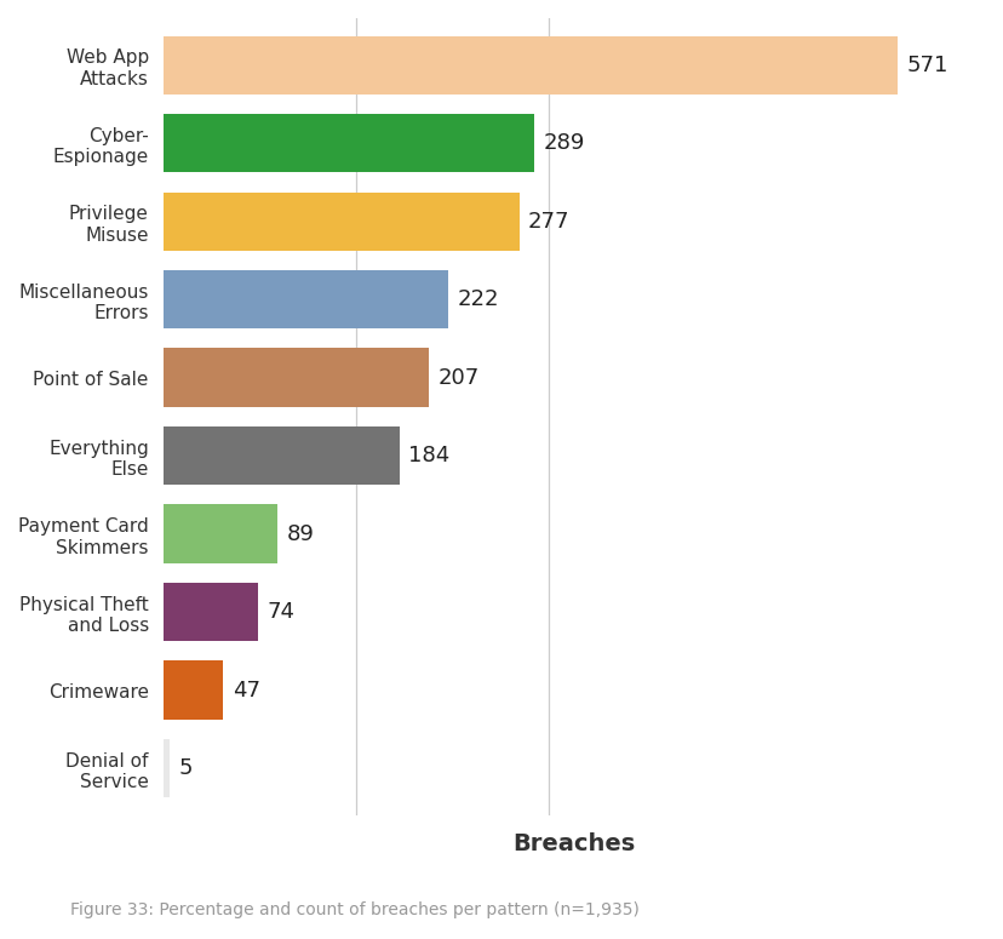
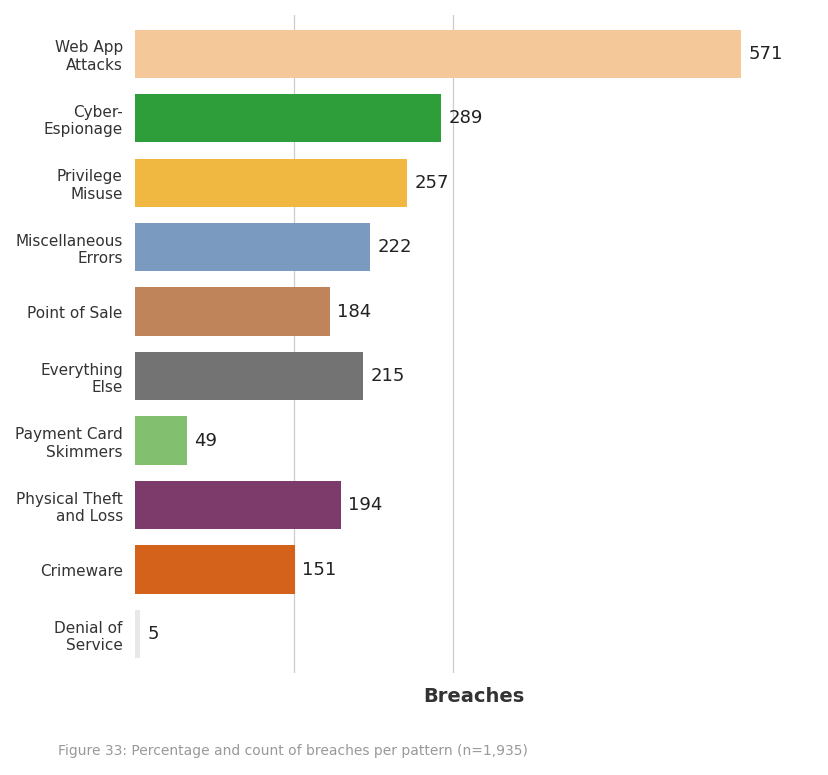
Privilege Misuse: 277 -> 257
Point of Sale: 207 -> 184
Everything Else: 184 -> 215
Payment Card Skimmers: 89 -> 49
Physical Theft and Loss: 74 -> 194
Crimeware: 47 -> 151
